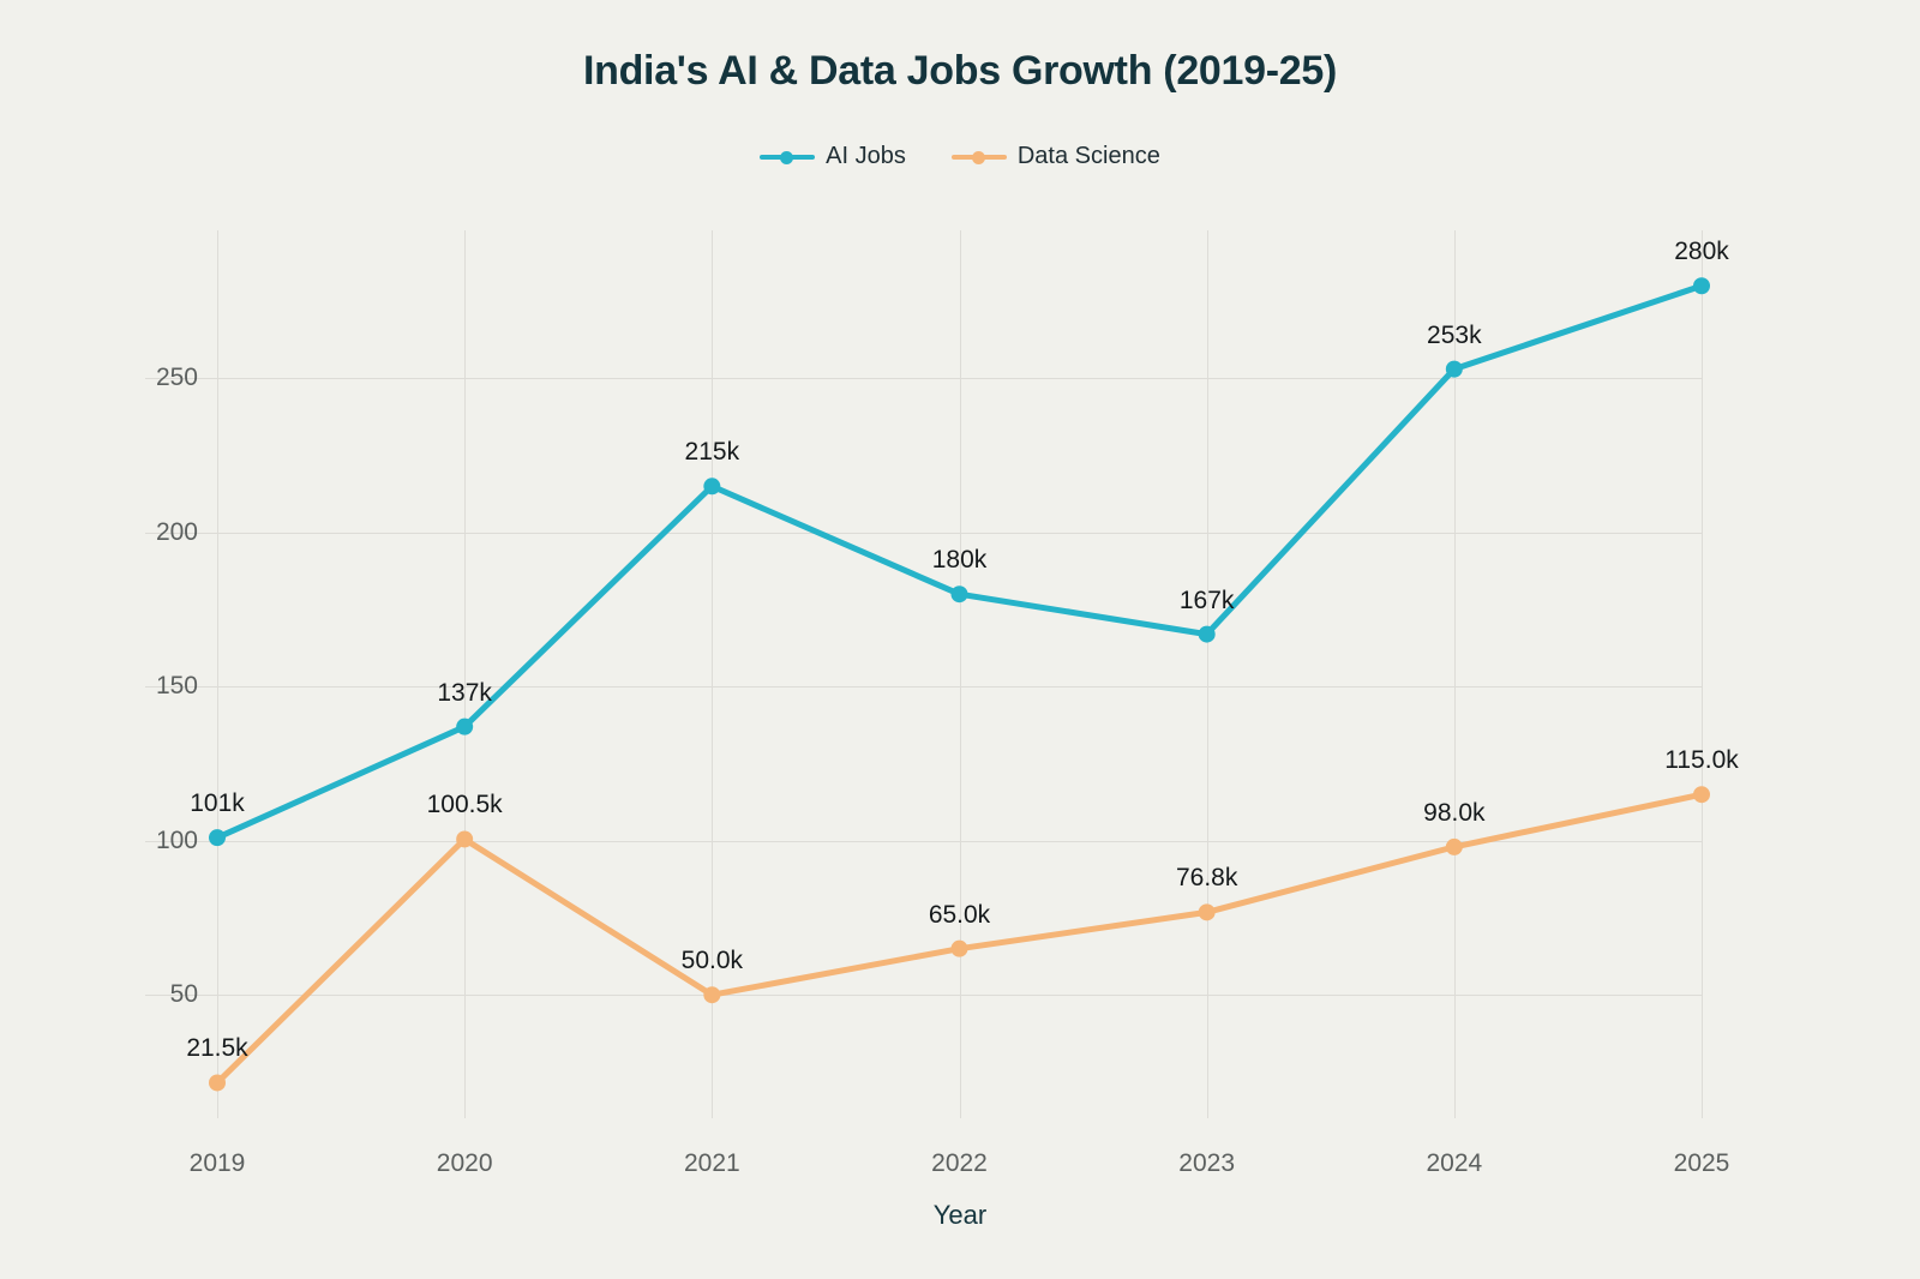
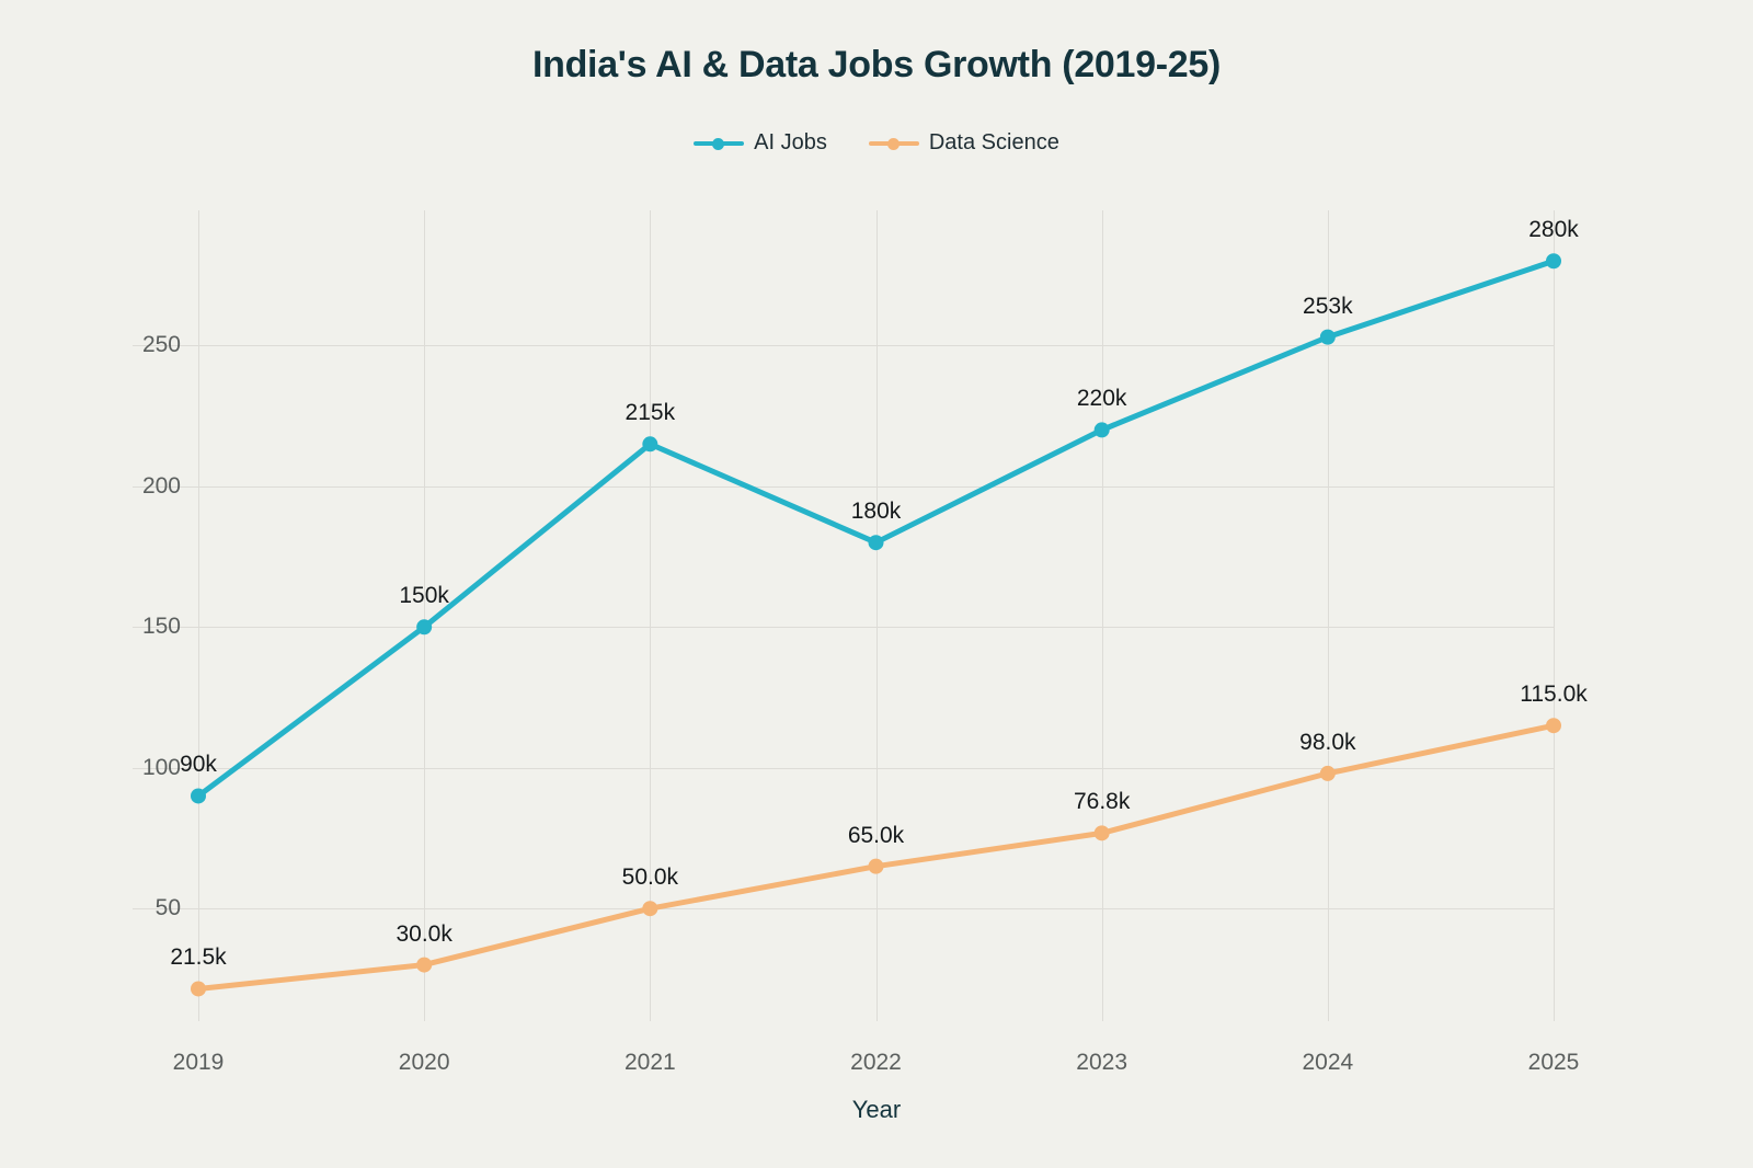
AI Jobs/2019: 101k -> 90k
AI Jobs/2020: 137k -> 150k
Data Science/2020: 100.5k -> 30.0k
AI Jobs/2023: 167k -> 220k
